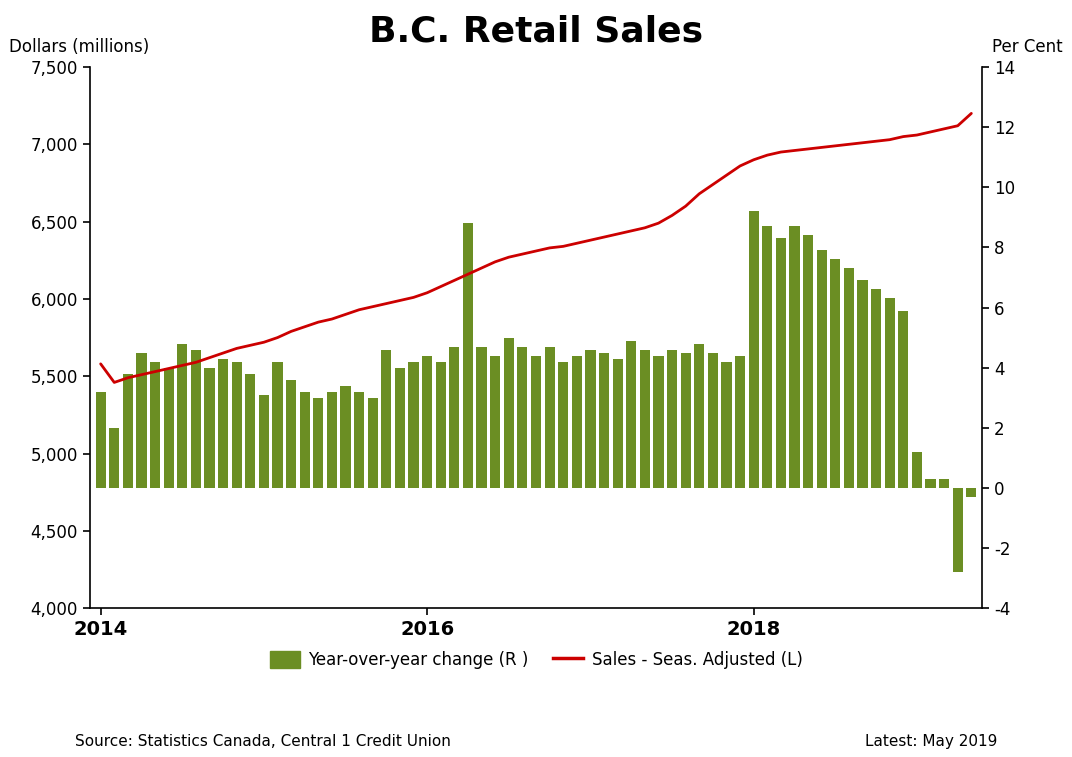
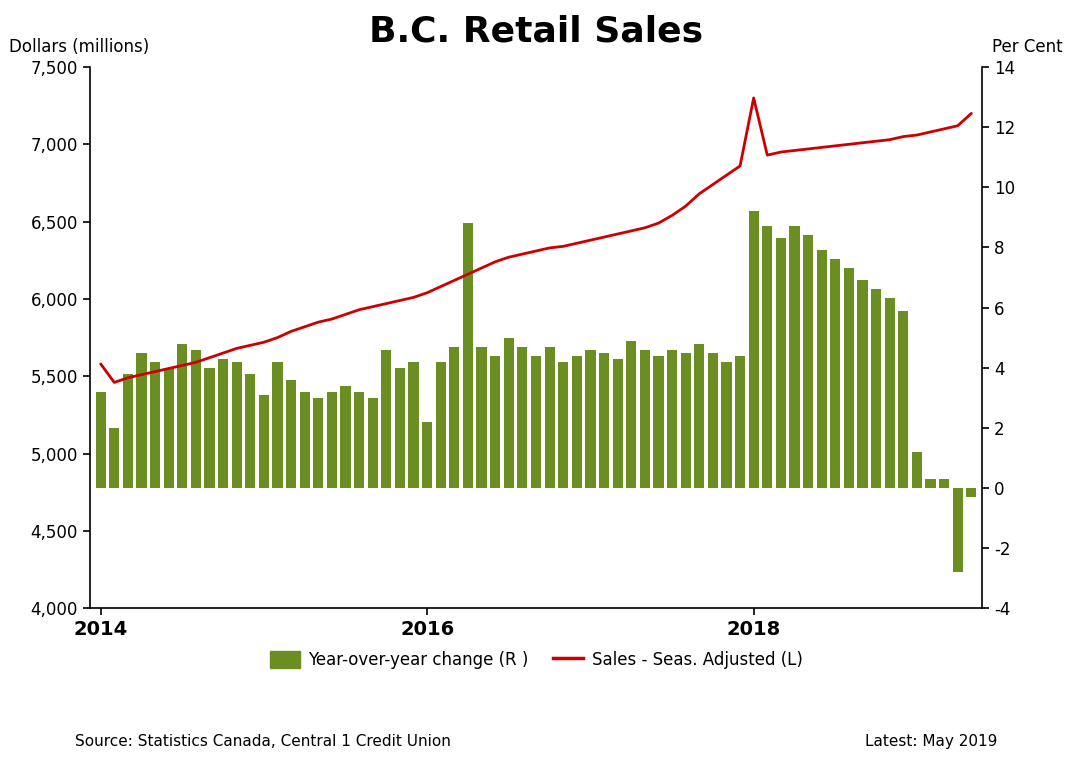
Year-over-year change (R )/2016: 4.4 -> 2.2
Sales - Seas. Adjusted (L)/2018: 6,900 -> 7,300
